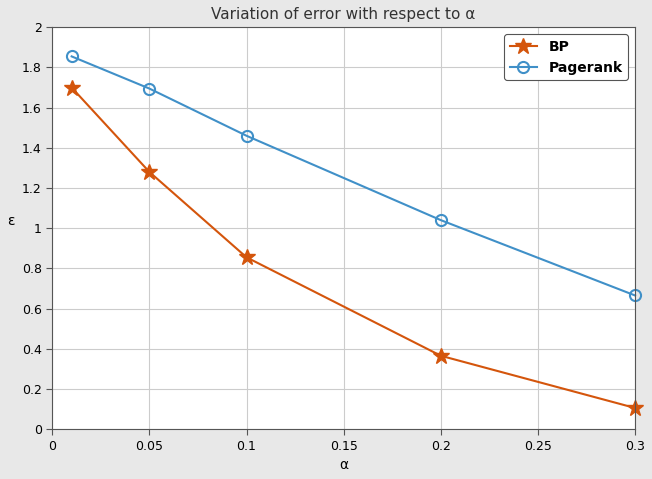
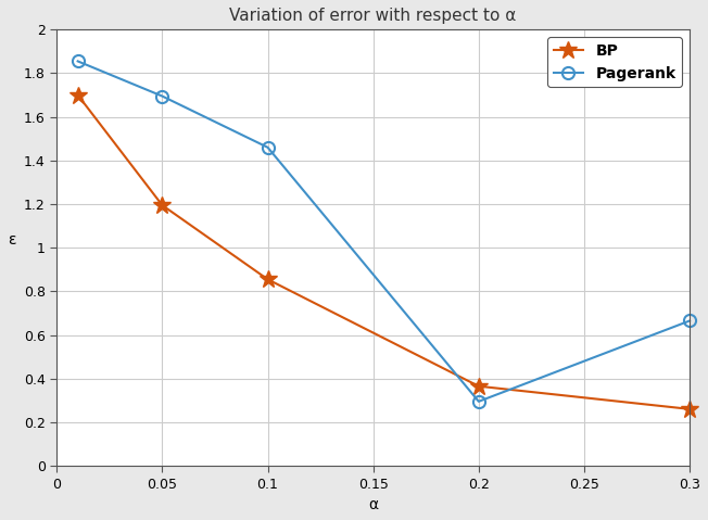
BP/0.05: 1.280 -> 1.195
Pagerank/0.2: 1.040 -> 0.295
BP/0.3: 0.105 -> 0.260
